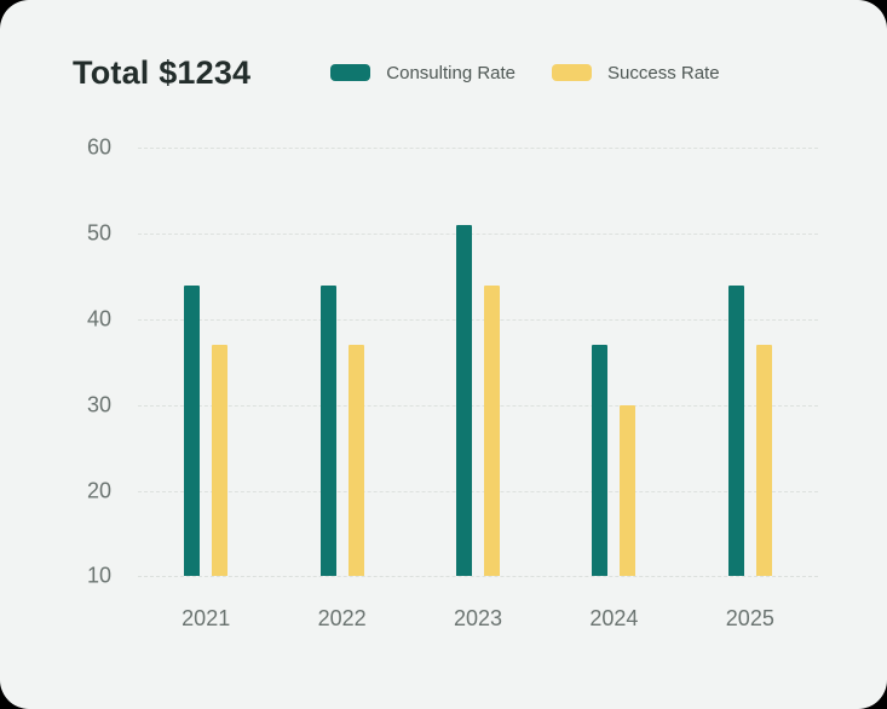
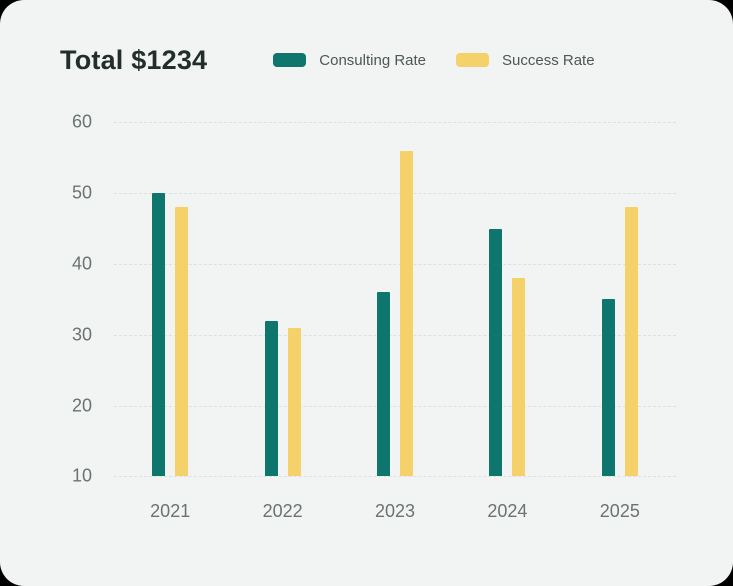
Consulting Rate/2021: 44 -> 50
Success Rate/2021: 37 -> 48
Consulting Rate/2022: 44 -> 32
Success Rate/2022: 37 -> 31
Consulting Rate/2023: 51 -> 36
Success Rate/2023: 44 -> 56
Consulting Rate/2024: 37 -> 45
Success Rate/2024: 30 -> 38
Consulting Rate/2025: 44 -> 35
Success Rate/2025: 37 -> 48
